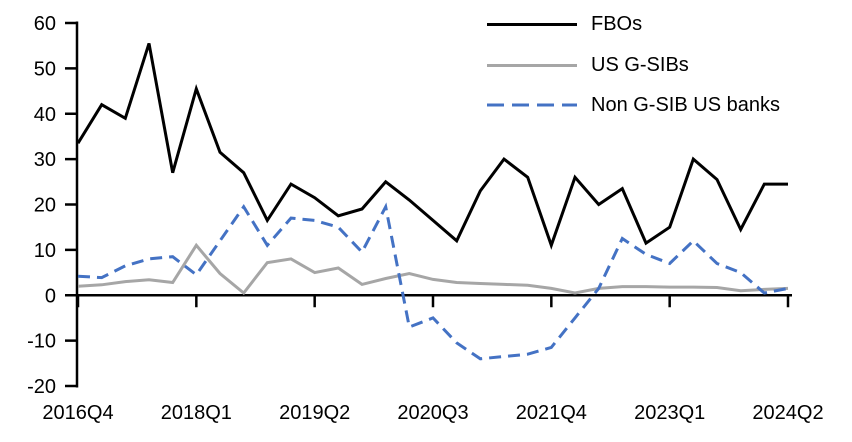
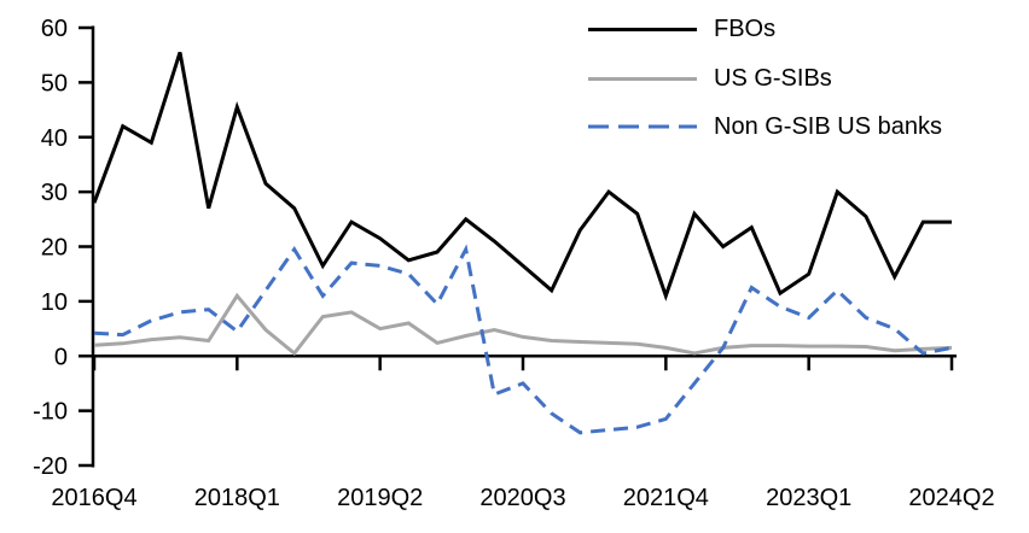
FBOs/2016Q4: 34 -> 28
